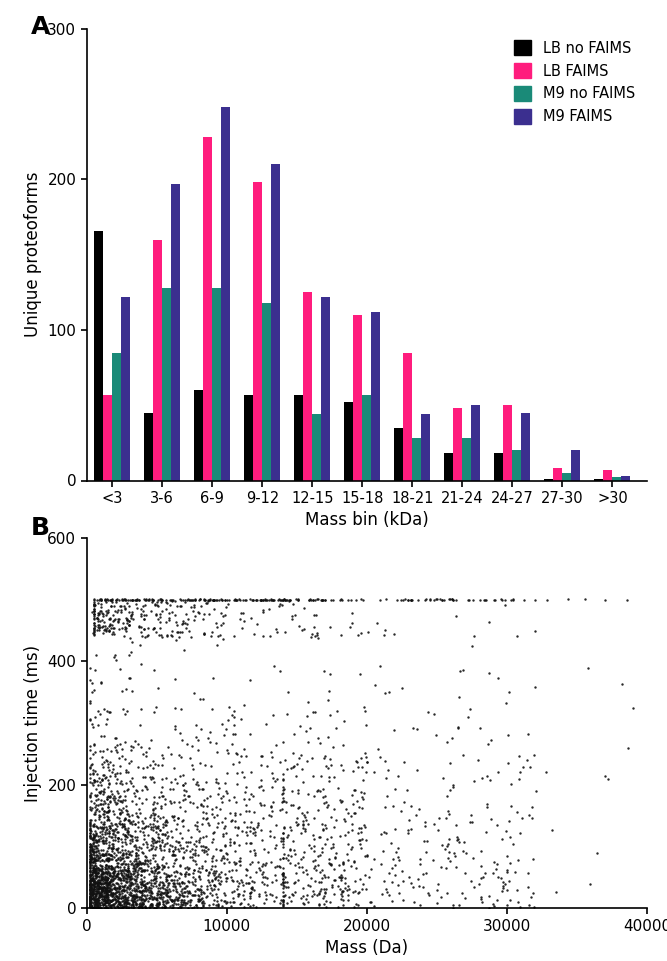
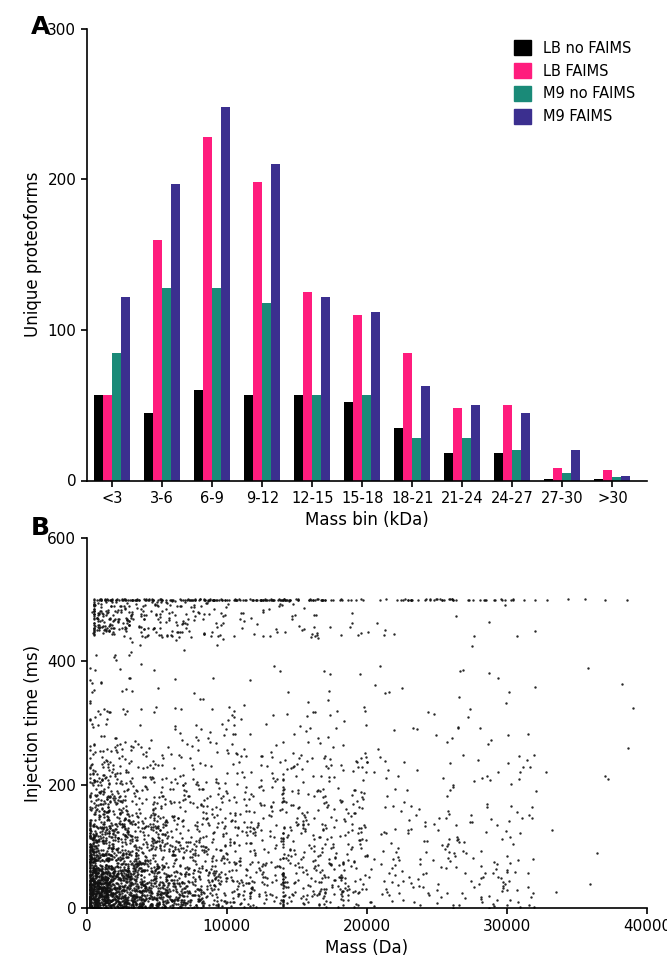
LB no FAIMS/<3: 166 -> 57
M9 no FAIMS/12-15: 44 -> 57
M9 FAIMS/18-21: 44 -> 63
